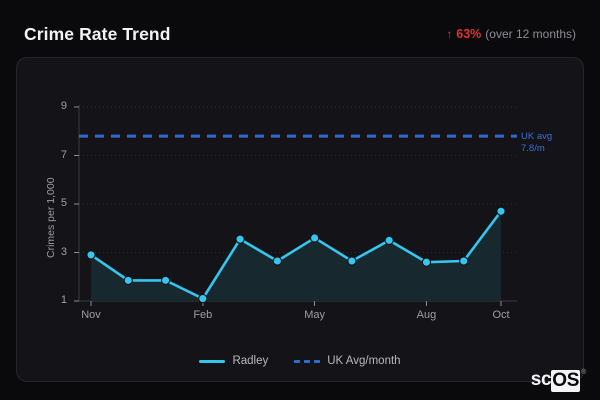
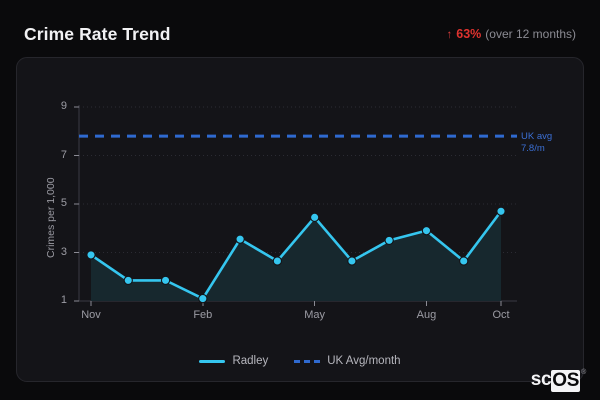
May: 3.6 -> 4.5
Aug: 2.6 -> 3.9
